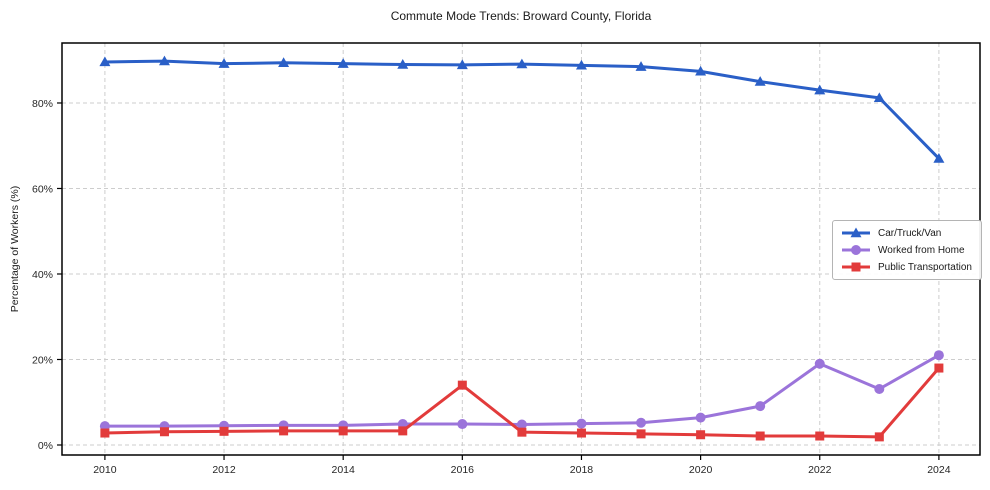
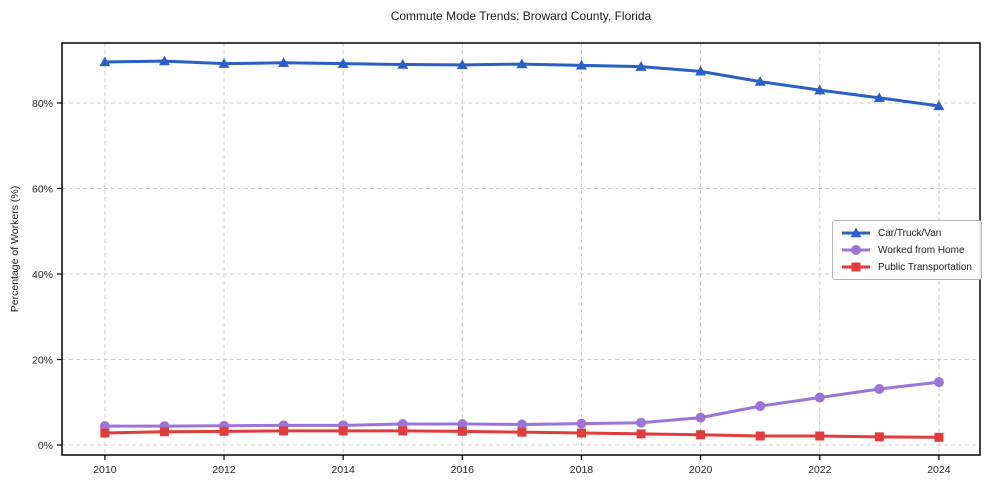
Public Transportation/2016: 14% -> 3%
Worked from Home/2022: 19% -> 11%
Car/Truck/Van/2024: 67% -> 79%
Worked from Home/2024: 21% -> 15%
Public Transportation/2024: 18% -> 2%
